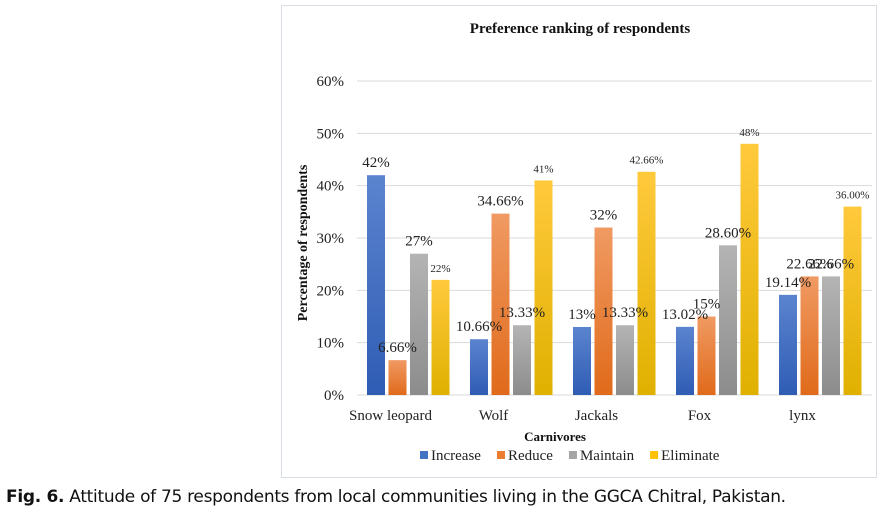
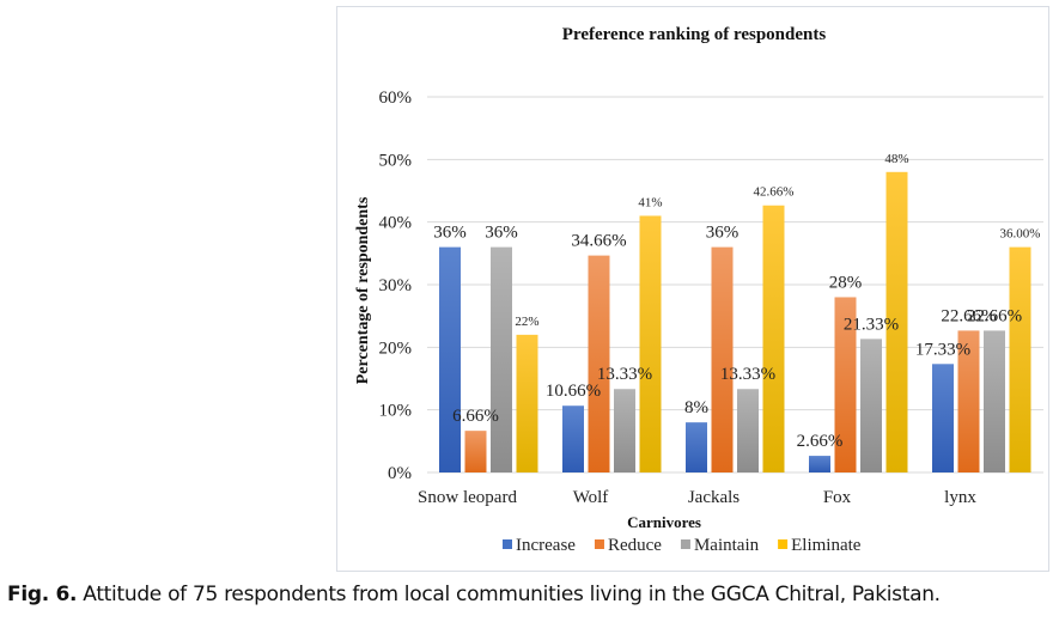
Increase/Snow leopard: 42% -> 36%
Maintain/Snow leopard: 27% -> 36%
Increase/Jackals: 13% -> 8%
Reduce/Jackals: 32% -> 36%
Increase/Fox: 13.02% -> 2.66%
Reduce/Fox: 15% -> 28%
Maintain/Fox: 28.60% -> 21.33%
Increase/lynx: 19.14% -> 17.33%
